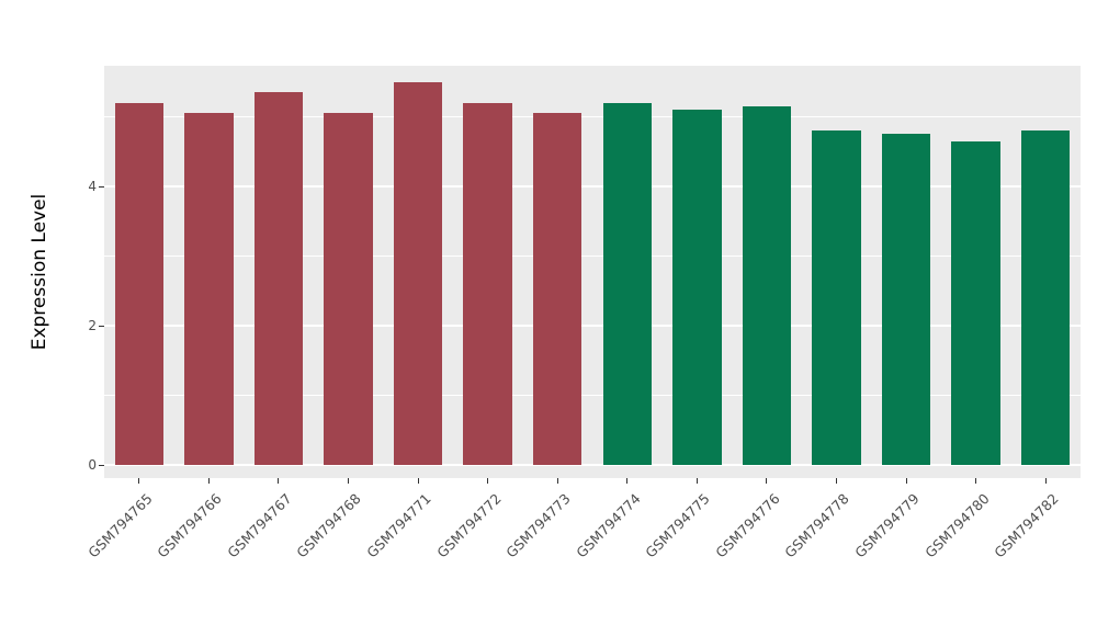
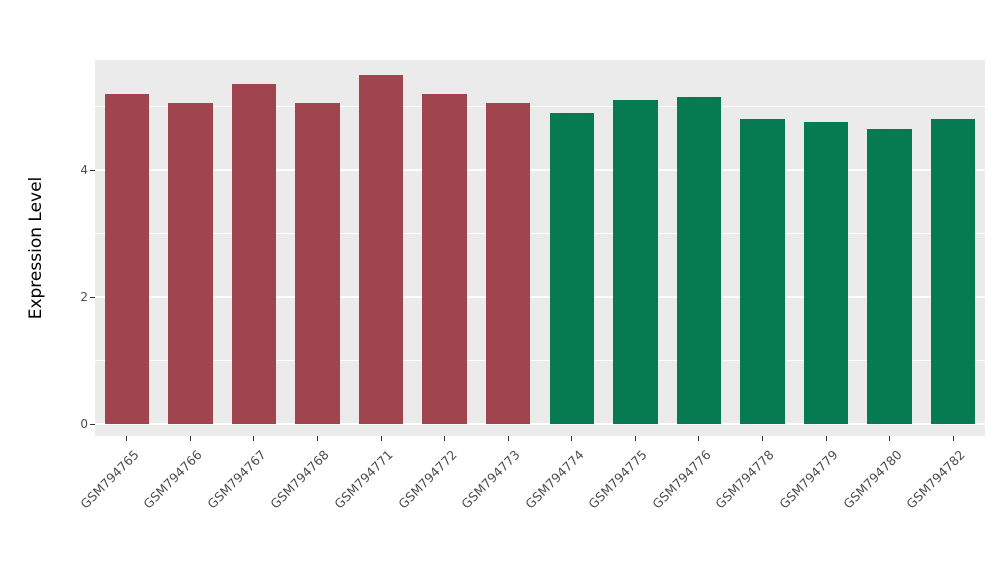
GSM794774: 5.2 -> 4.9
